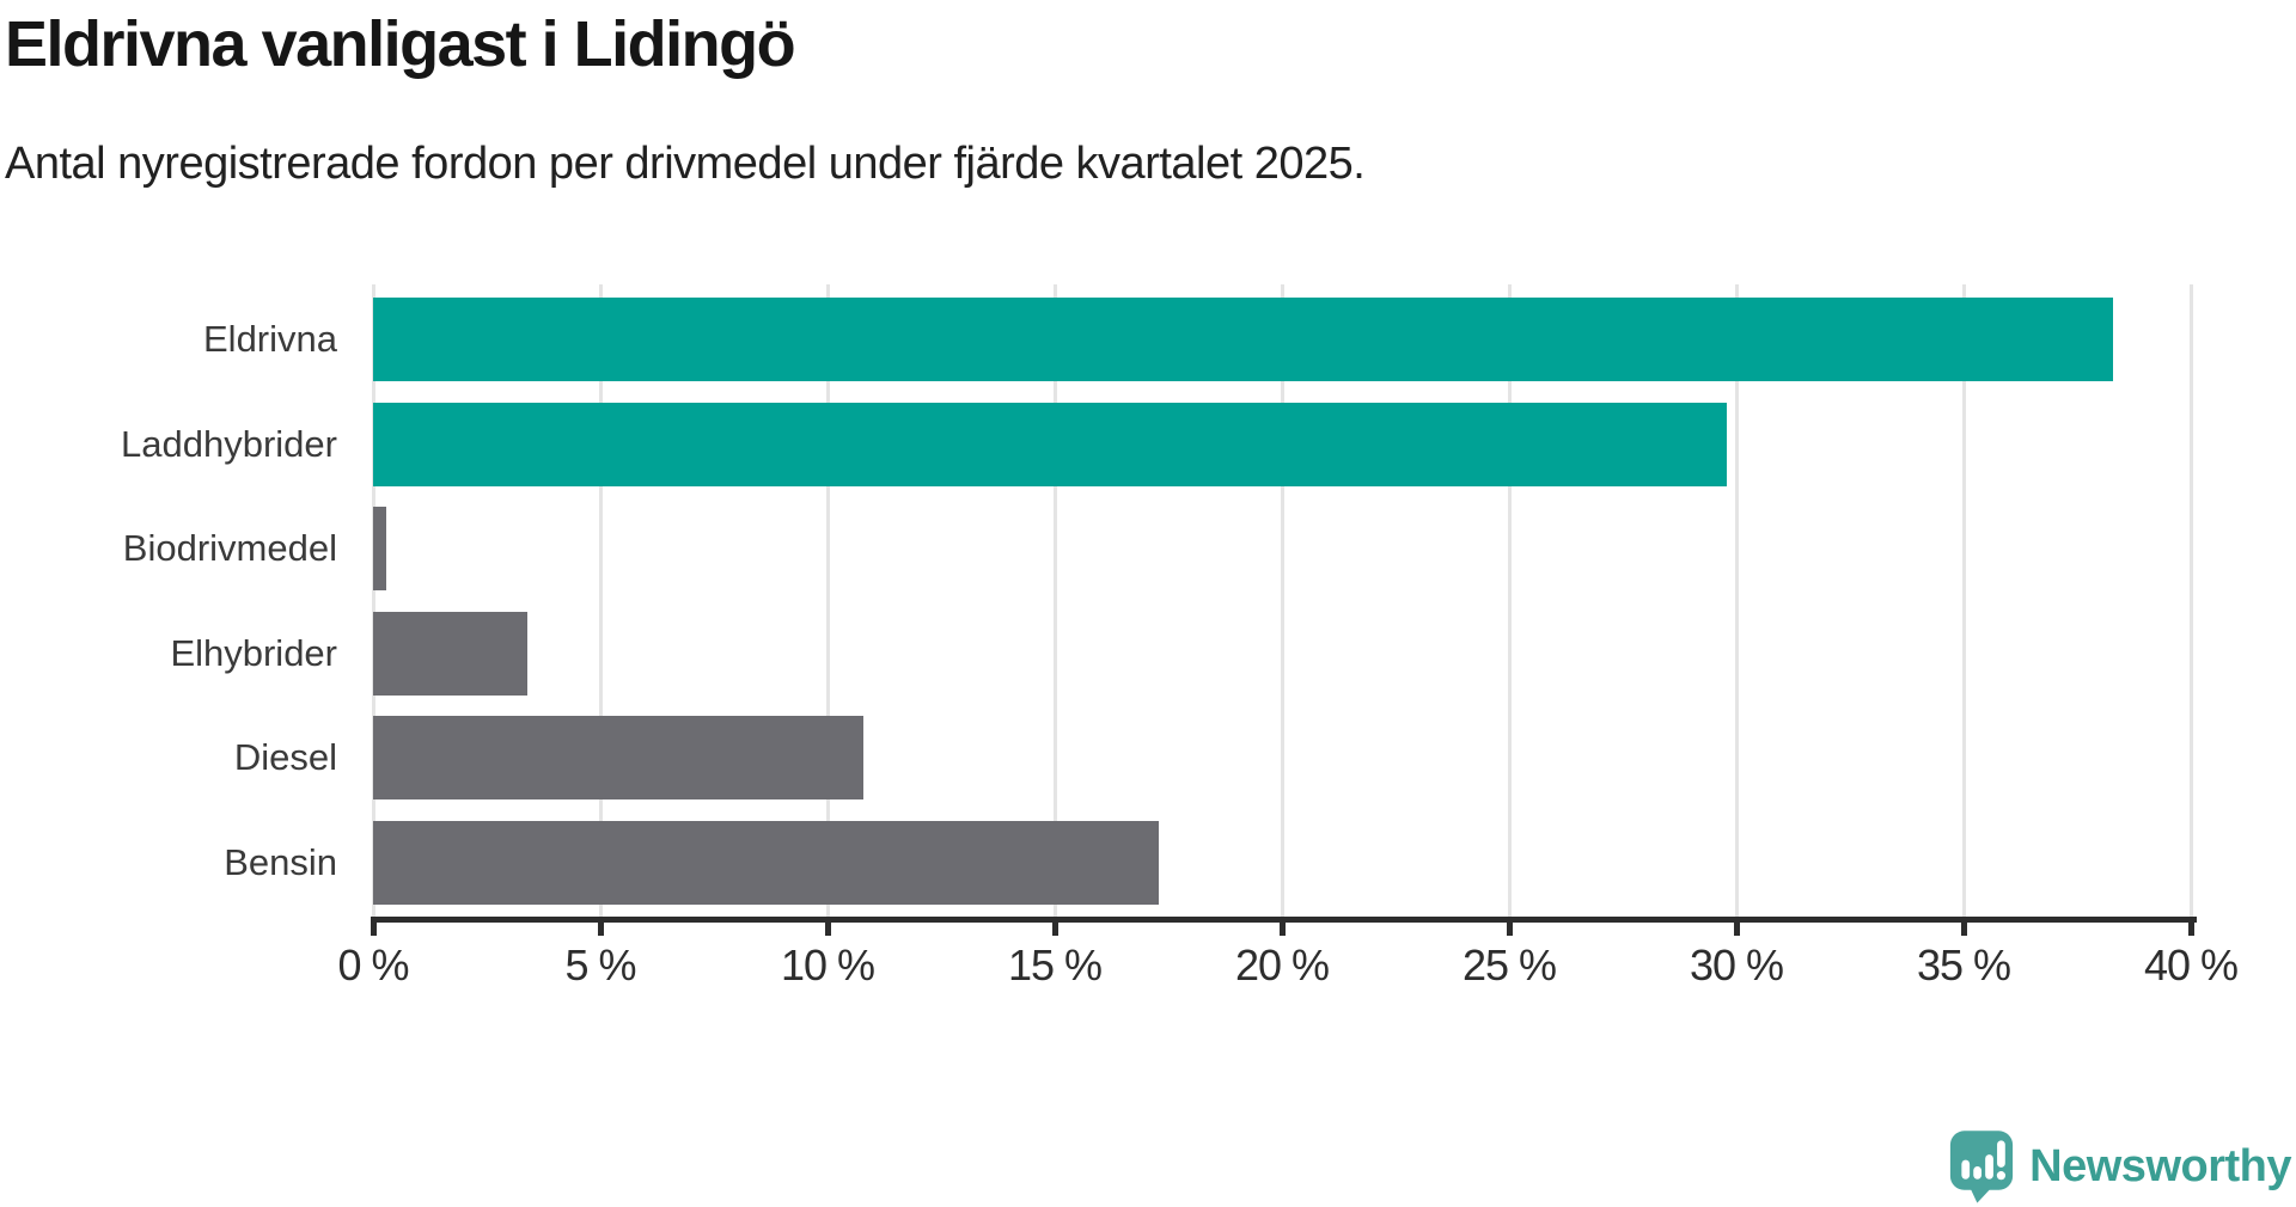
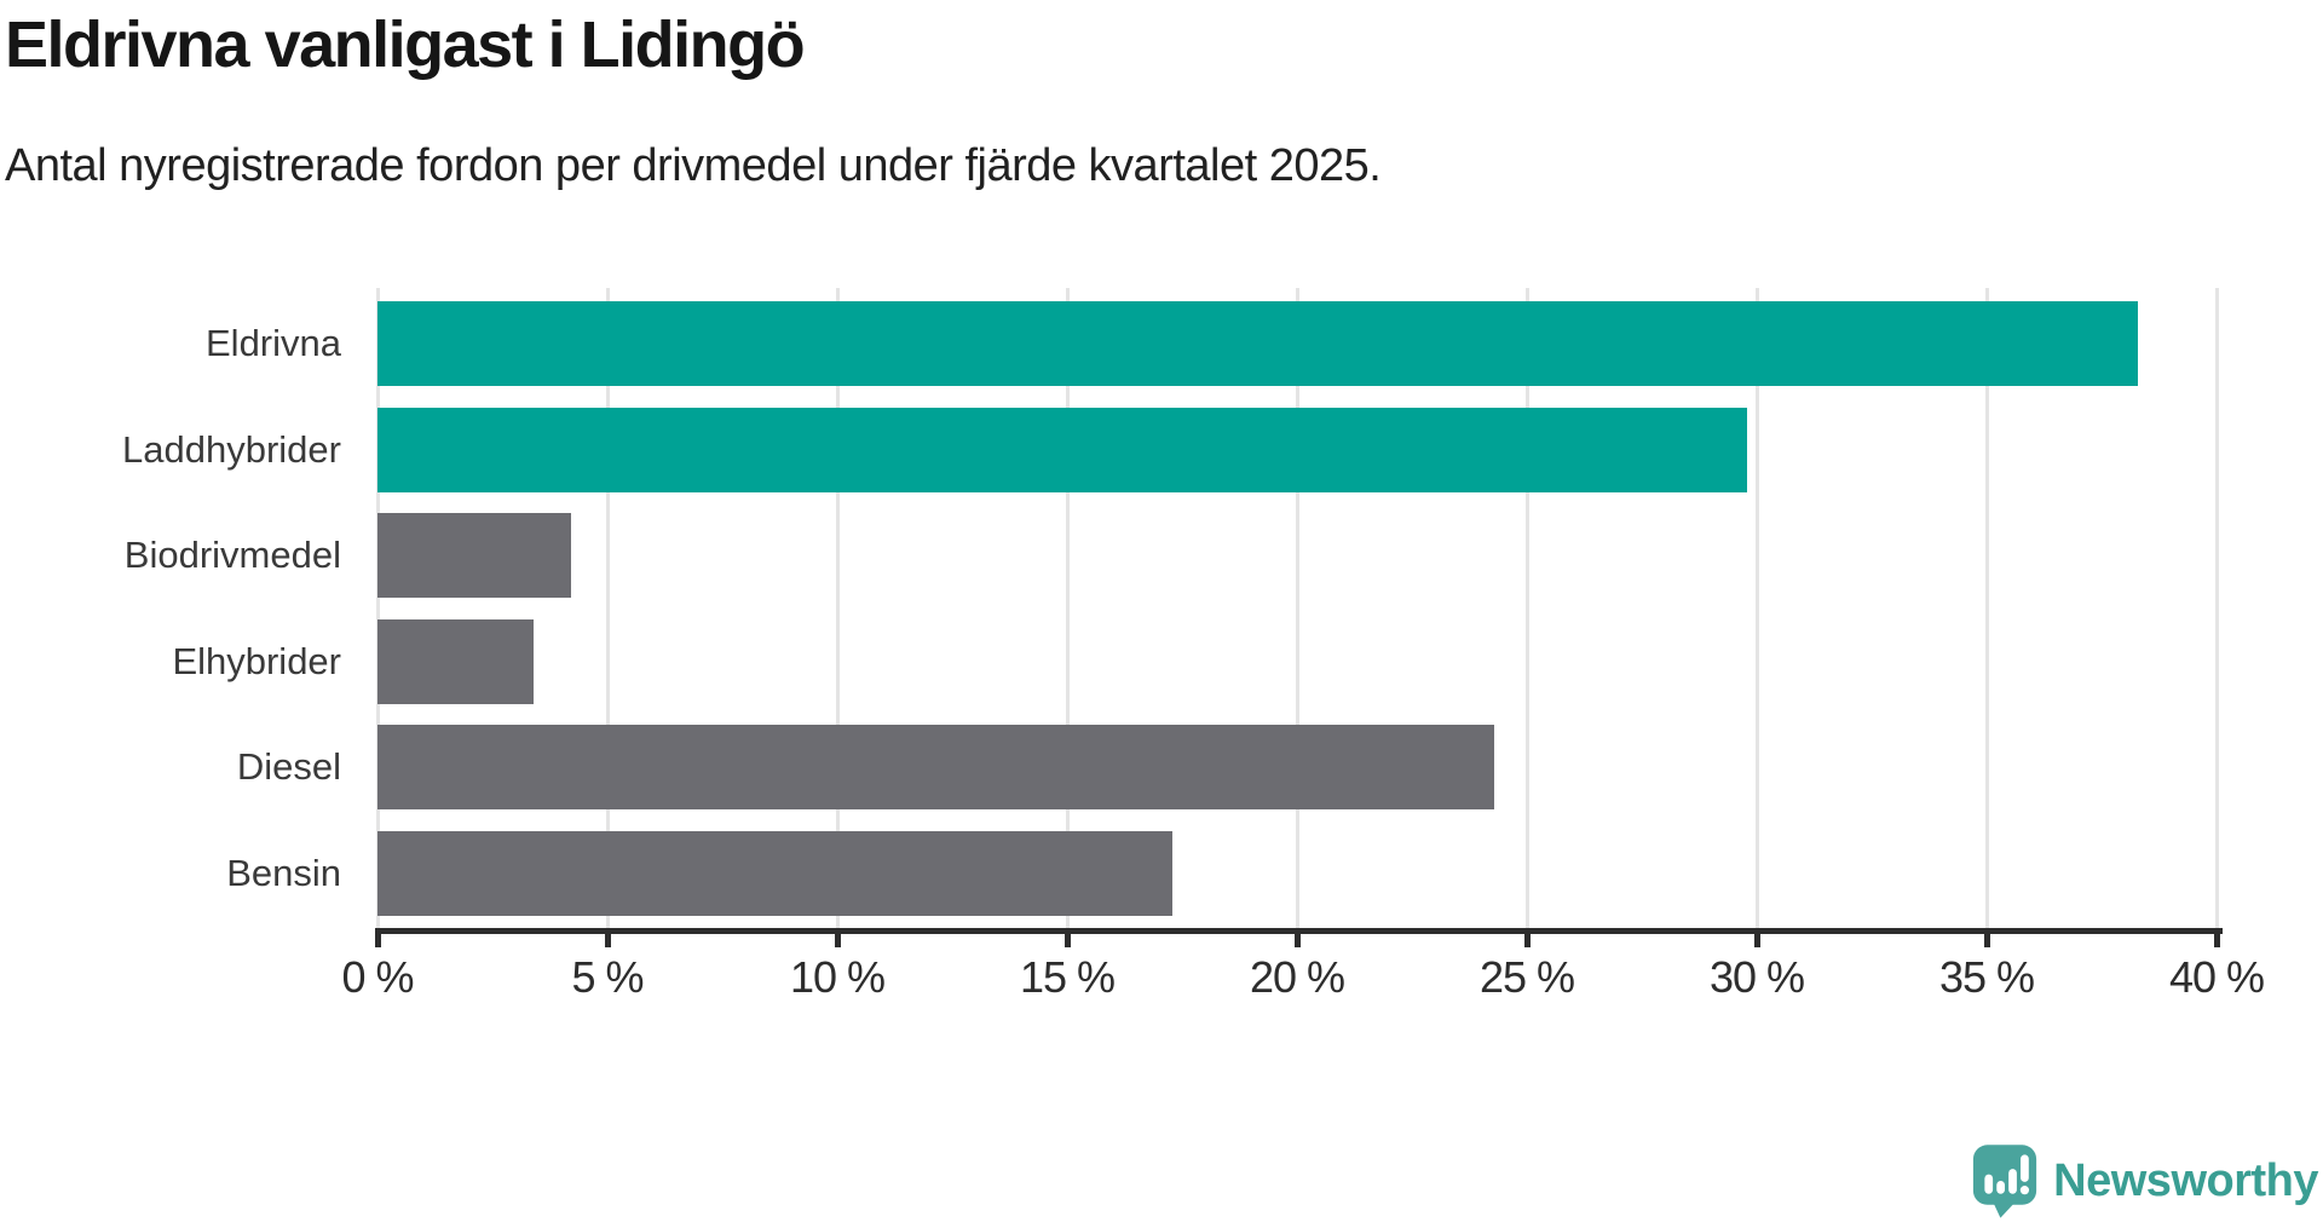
Biodrivmedel: 0.3% -> 4.2%
Diesel: 10.8% -> 24.3%
